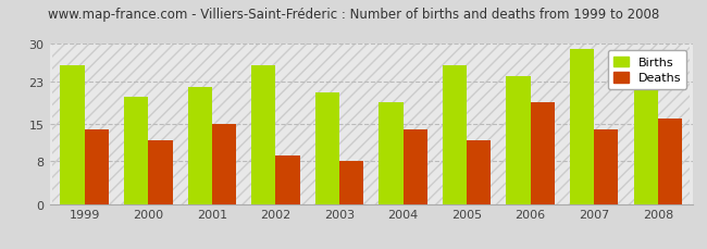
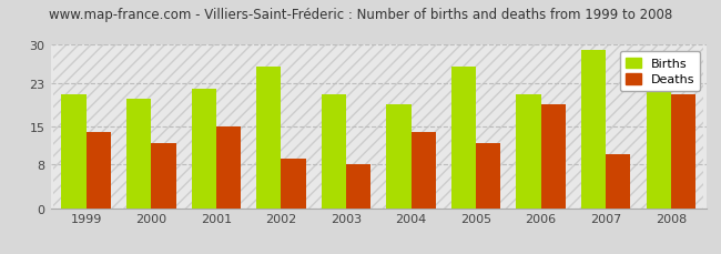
Births/1999: 26 -> 21
Births/2006: 24 -> 21
Deaths/2007: 14 -> 10
Deaths/2008: 16 -> 21
